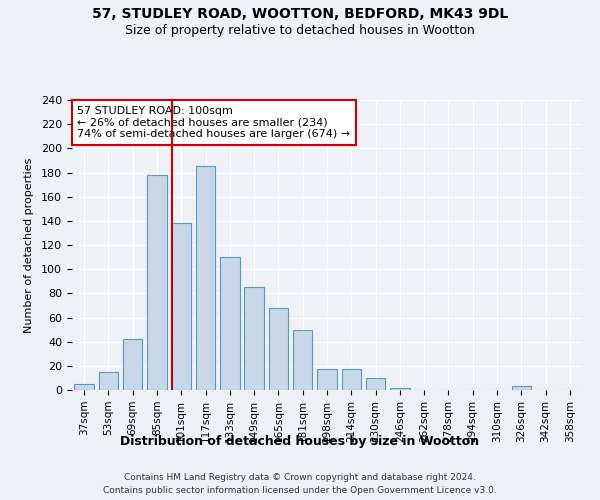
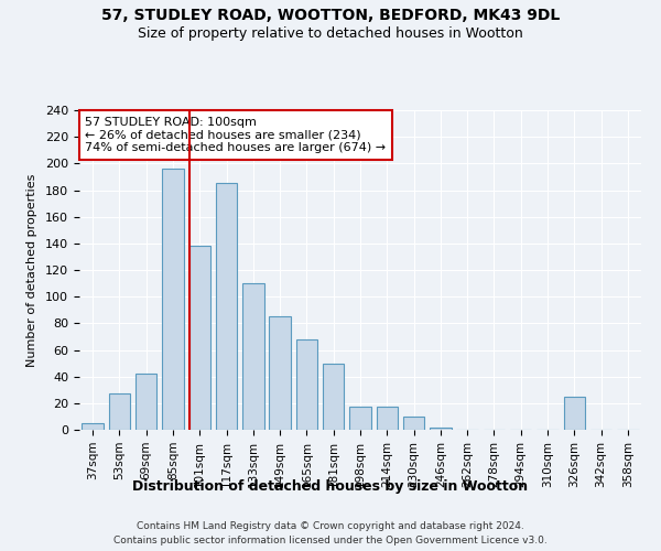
53sqm: 15 -> 27
85sqm: 178 -> 196
326sqm: 3 -> 25
